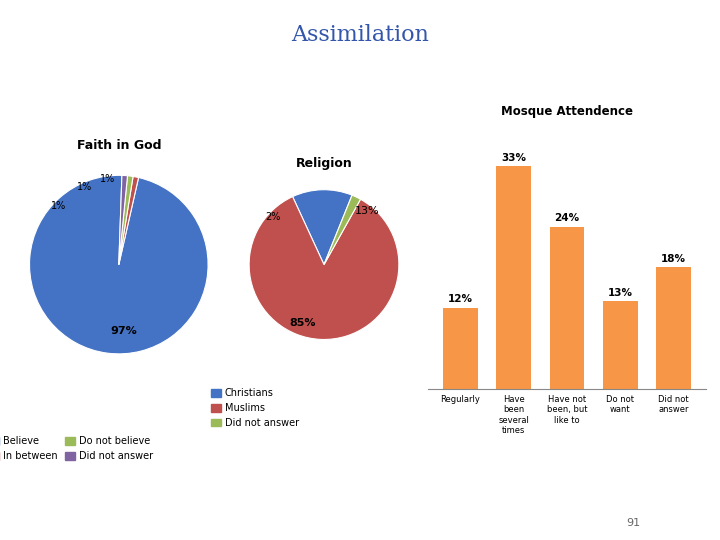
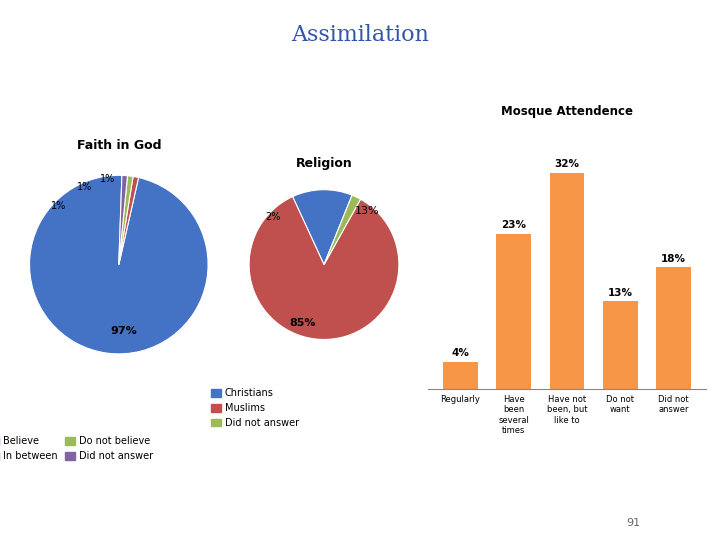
Regularly: 12% -> 4%
Have been several times: 33% -> 23%
Have not been, but like to: 24% -> 32%
